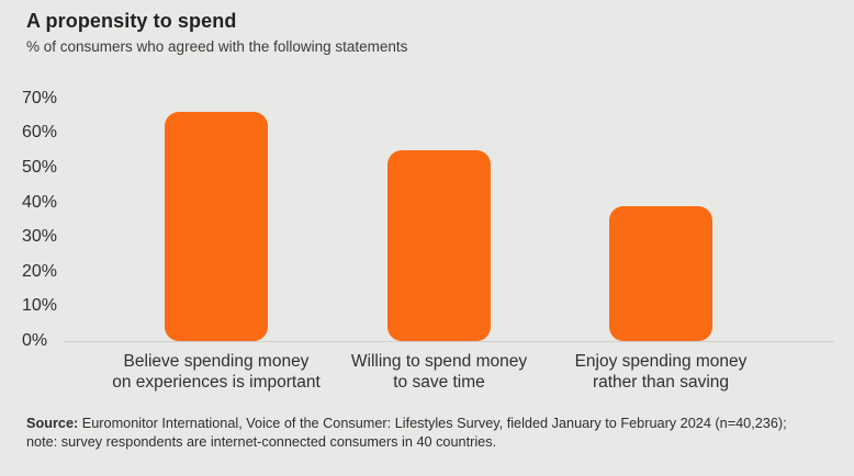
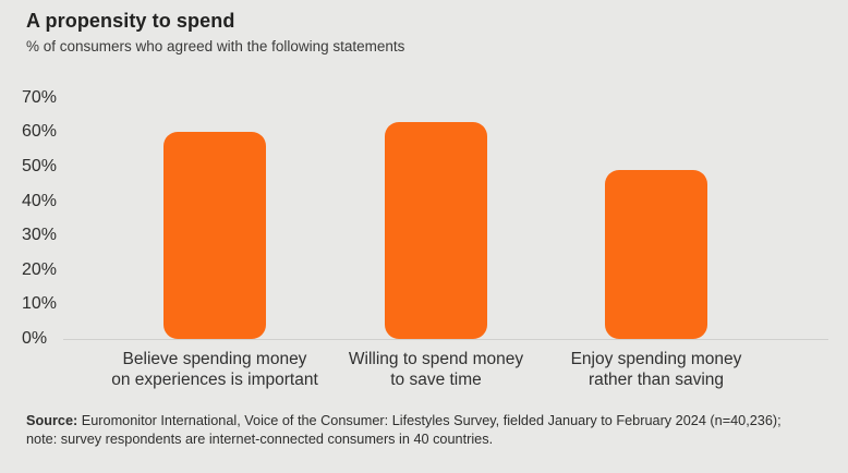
Believe spending money on experiences is important: 66% -> 60%
Willing to spend money to save time: 55% -> 63%
Enjoy spending money rather than saving: 39% -> 49%
